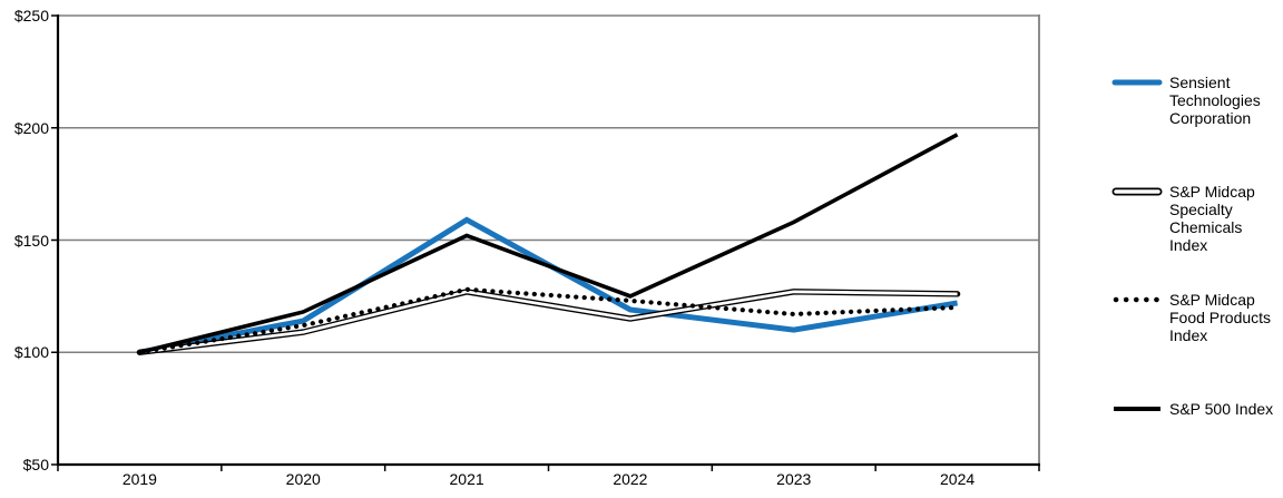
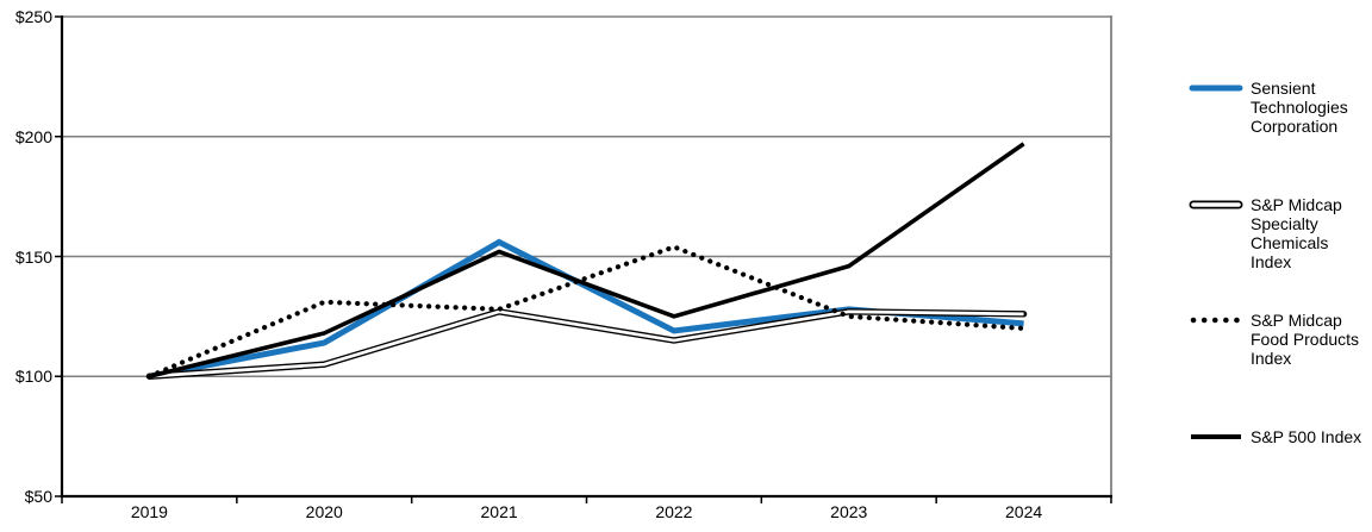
S&P Midcap Specialty Chemicals Index/2020: $109 -> $105
S&P Midcap Food Products Index/2020: $112 -> $131
Sensient Technologies Corporation/2021: $159 -> $156
S&P Midcap Food Products Index/2022: $123 -> $154
Sensient Technologies Corporation/2023: $110 -> $128
S&P Midcap Food Products Index/2023: $117 -> $125
S&P 500 Index/2023: $158 -> $146
